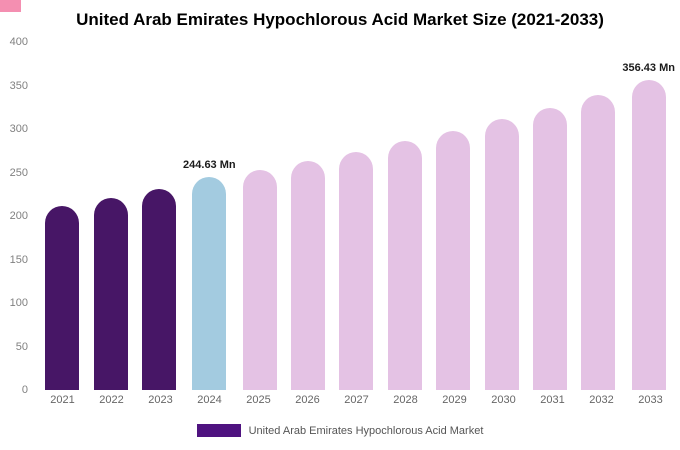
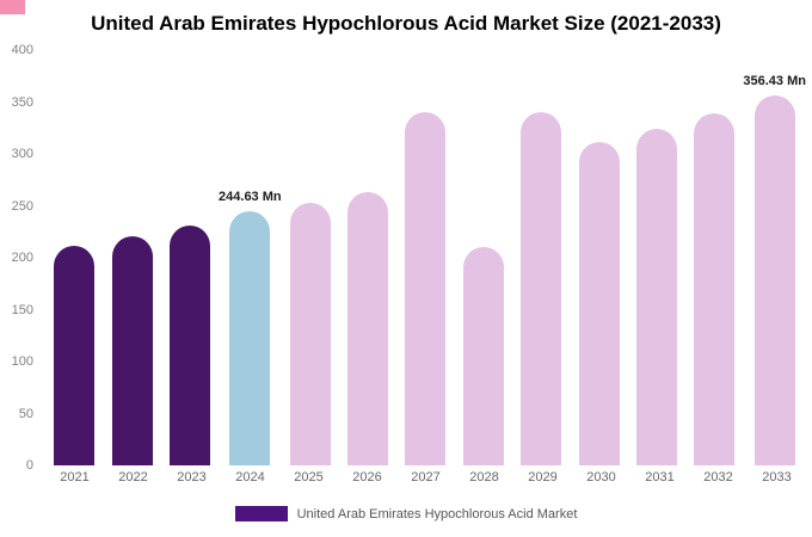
2027: 270 -> 340
2028: 290 -> 210
2029: 300 -> 340
